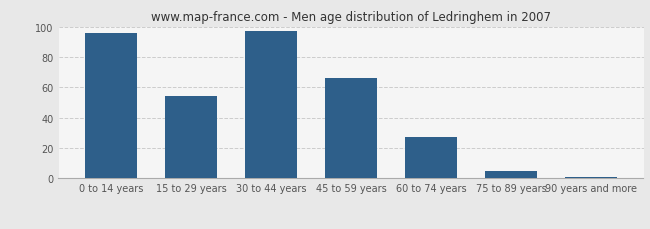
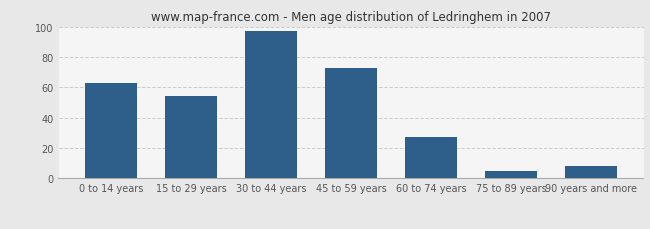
0 to 14 years: 96 -> 63
45 to 59 years: 66 -> 73
90 years and more: 1 -> 8
